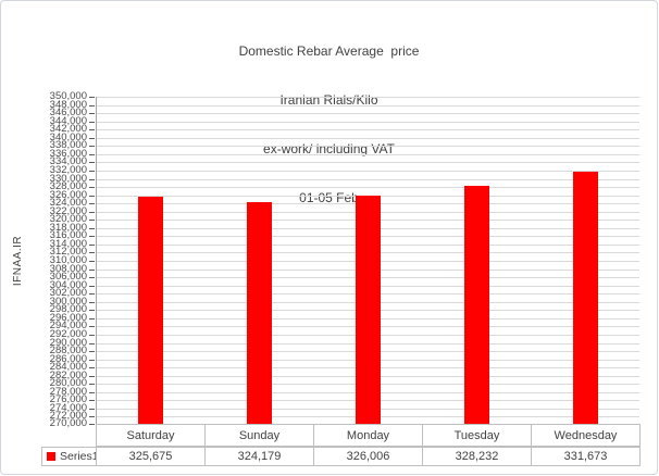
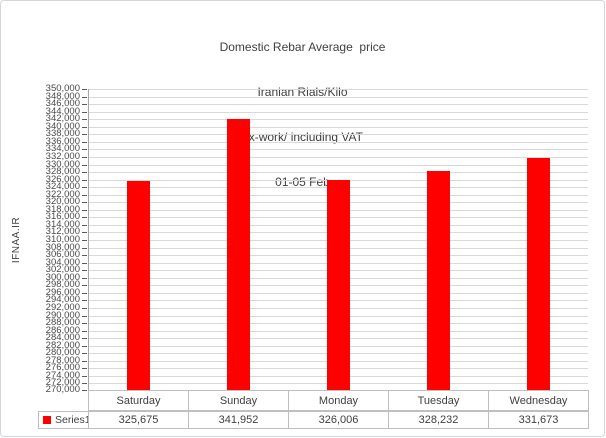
Sunday: 324,179 -> 341,952
